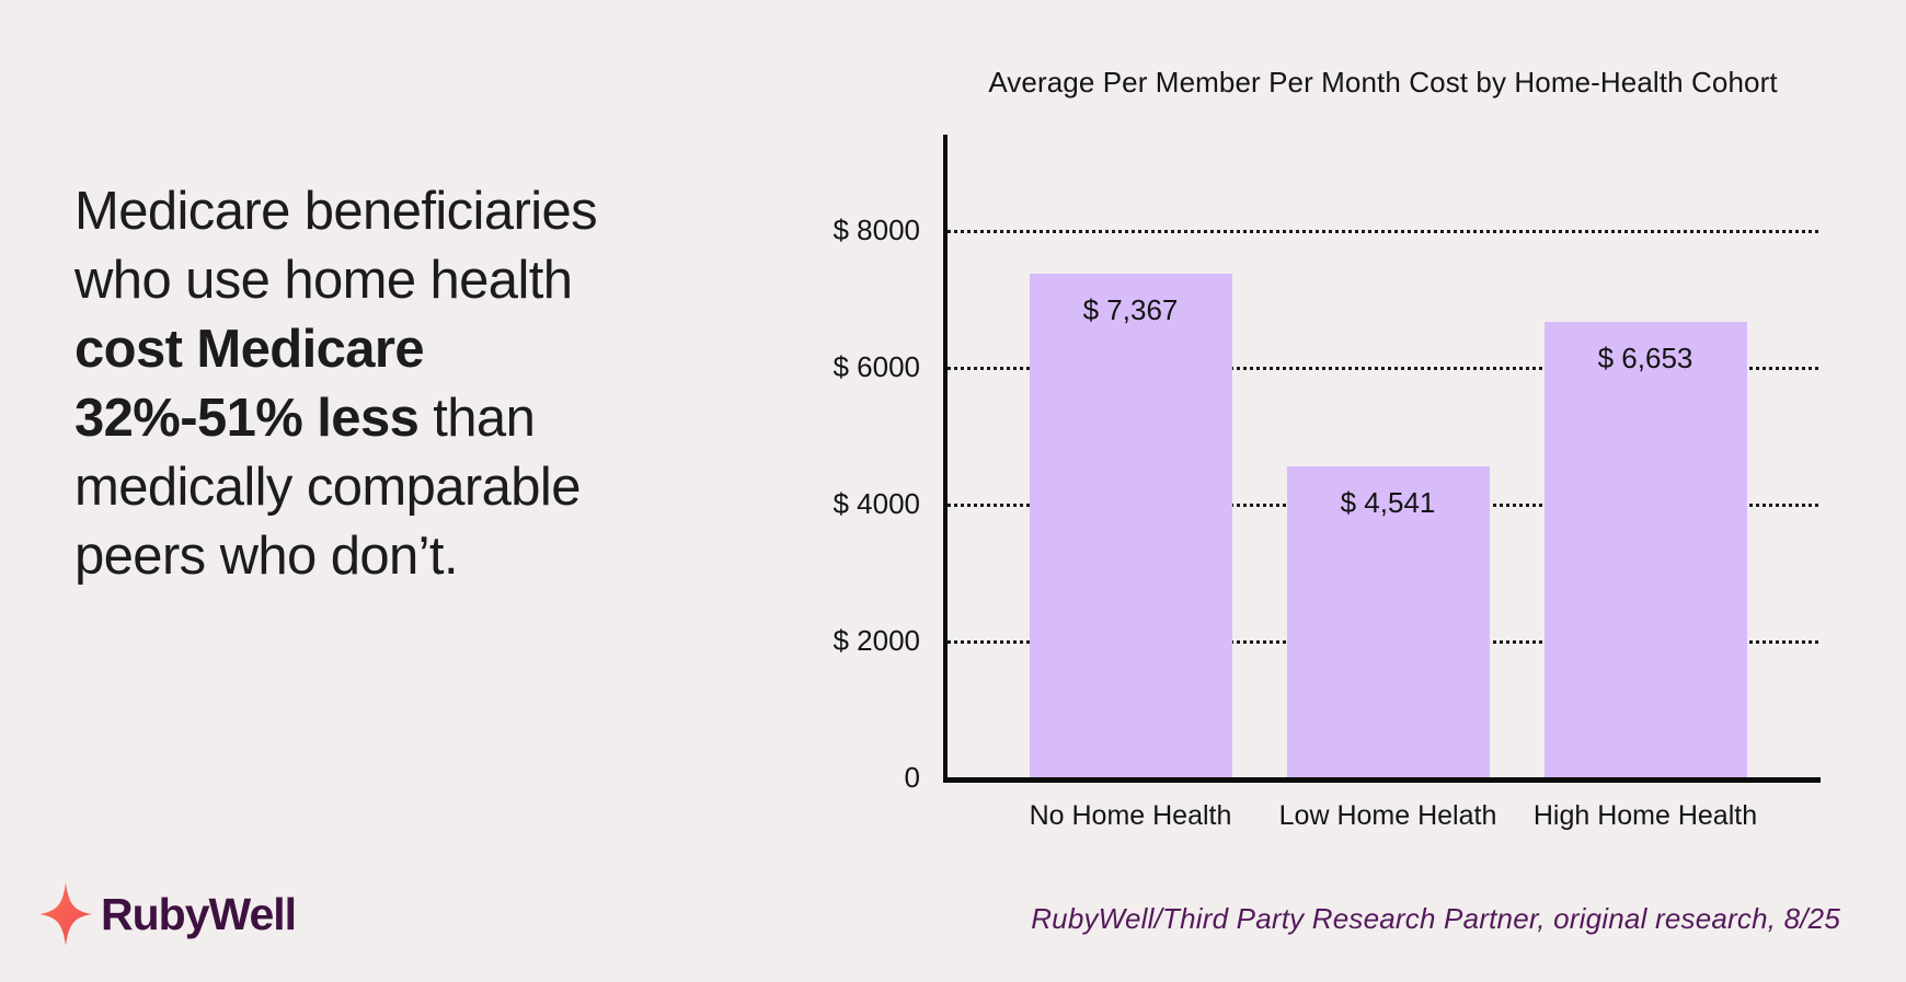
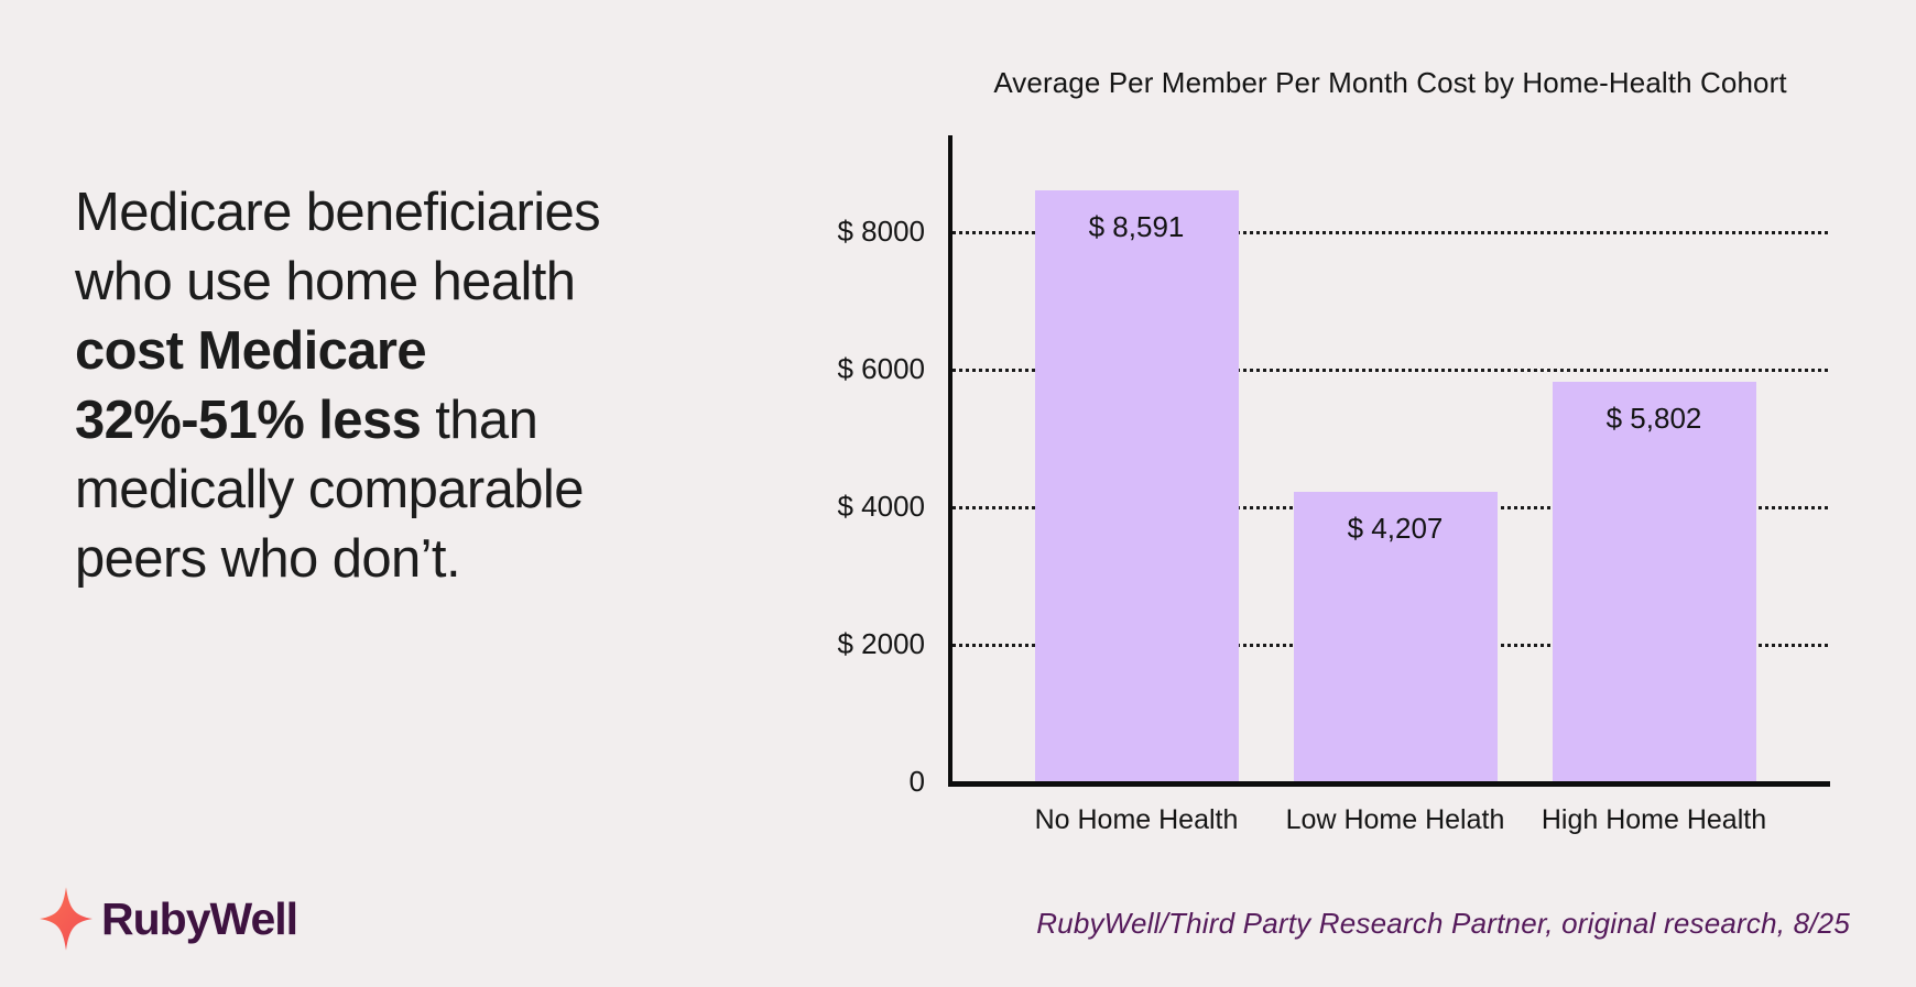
No Home Health: 7,367 -> 8,591
Low Home Helath: 4,541 -> 4,207
High Home Health: 6,653 -> 5,802
